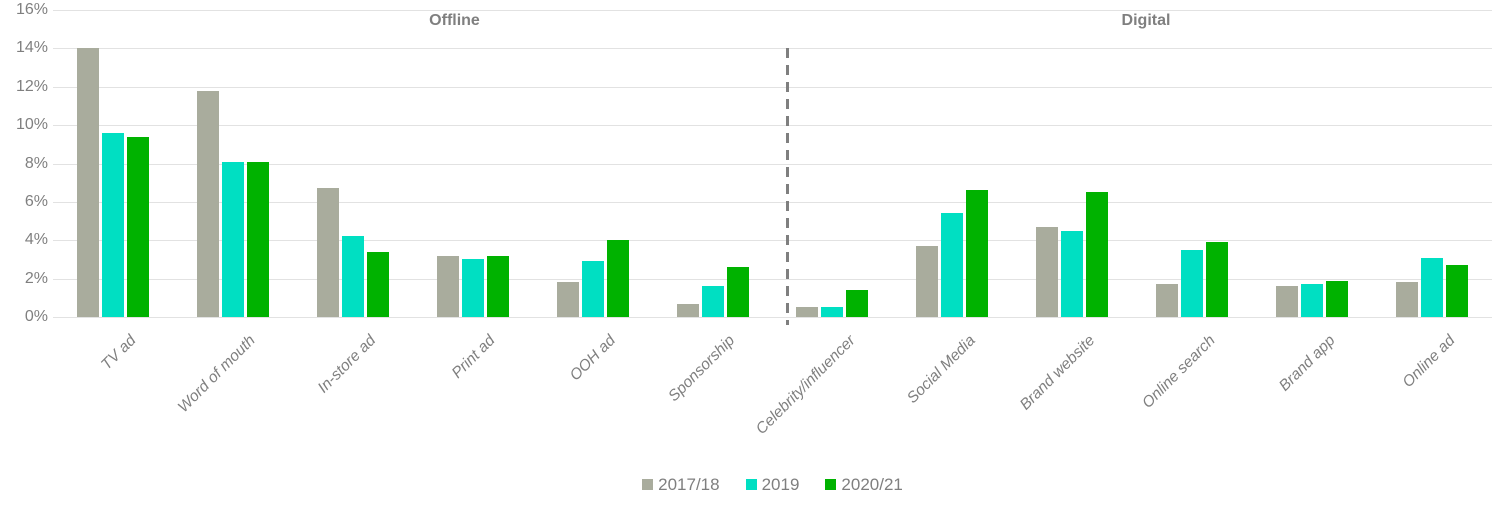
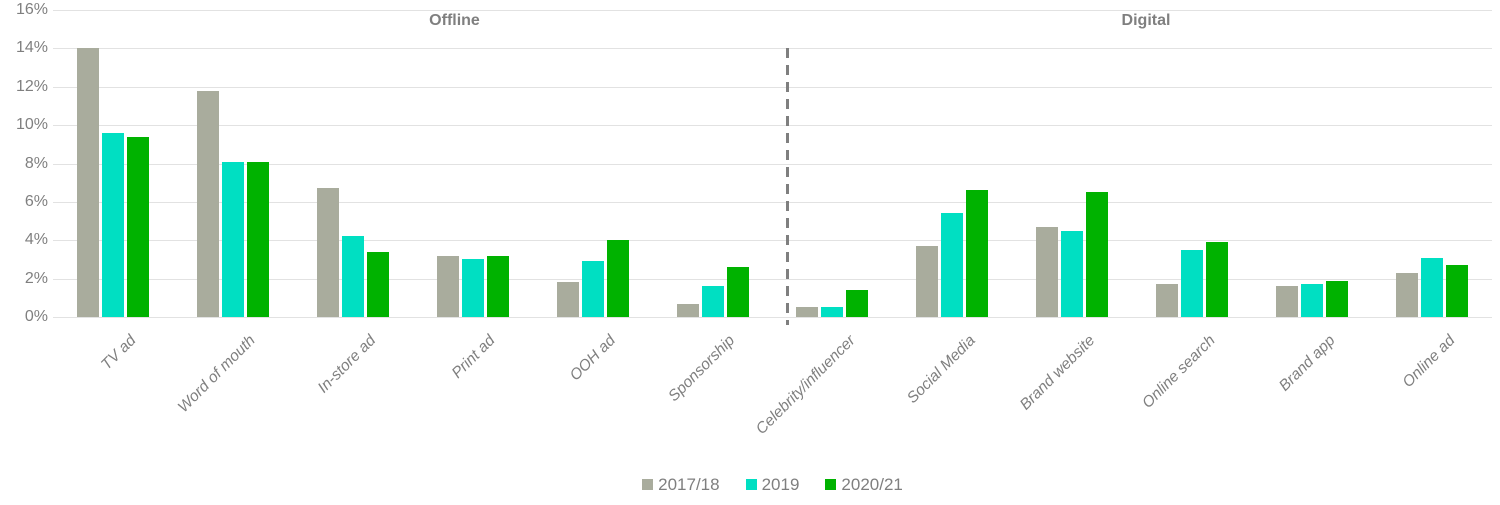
2017/18/Online ad: 1.8% -> 2.3%
